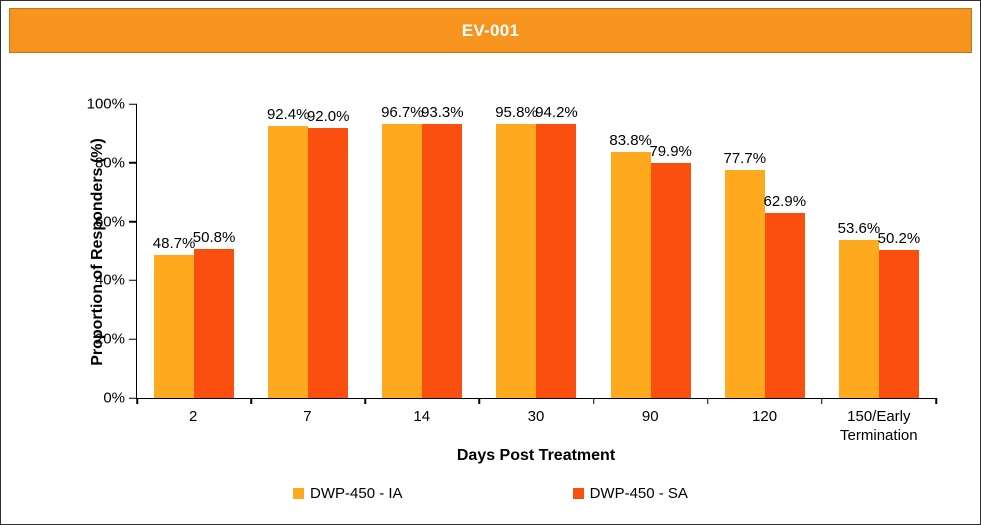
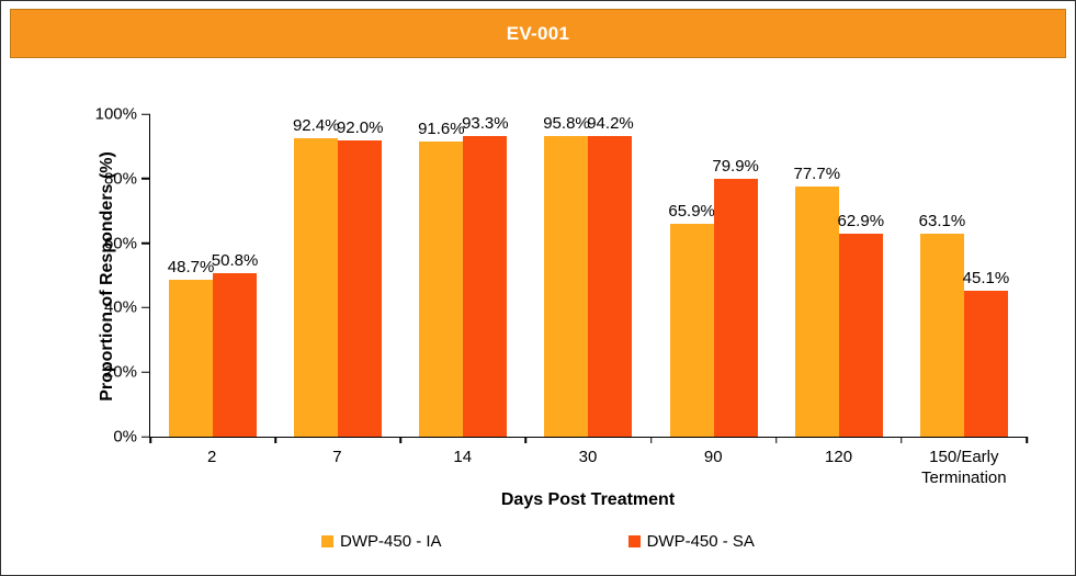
DWP-450 - IA/14: 96.7% -> 91.6%
DWP-450 - IA/90: 83.8% -> 65.9%
DWP-450 - IA/150/Early Termination: 53.6% -> 63.1%
DWP-450 - SA/150/Early Termination: 50.2% -> 45.1%
